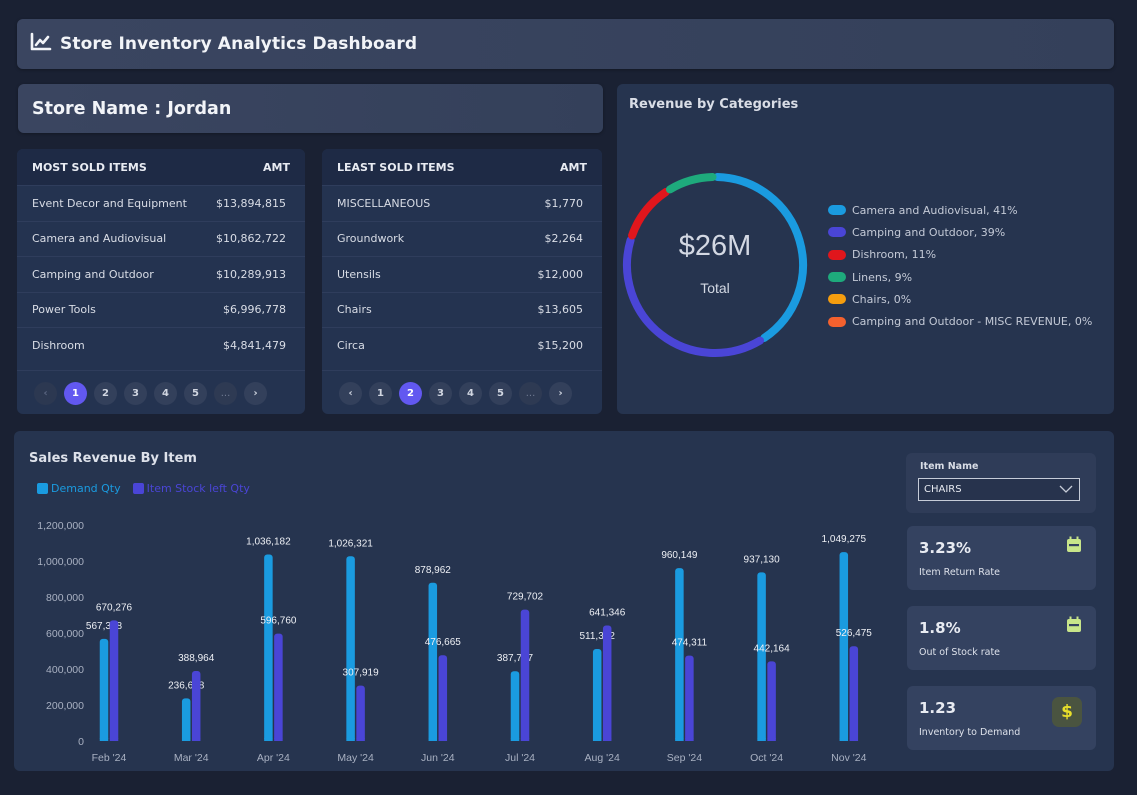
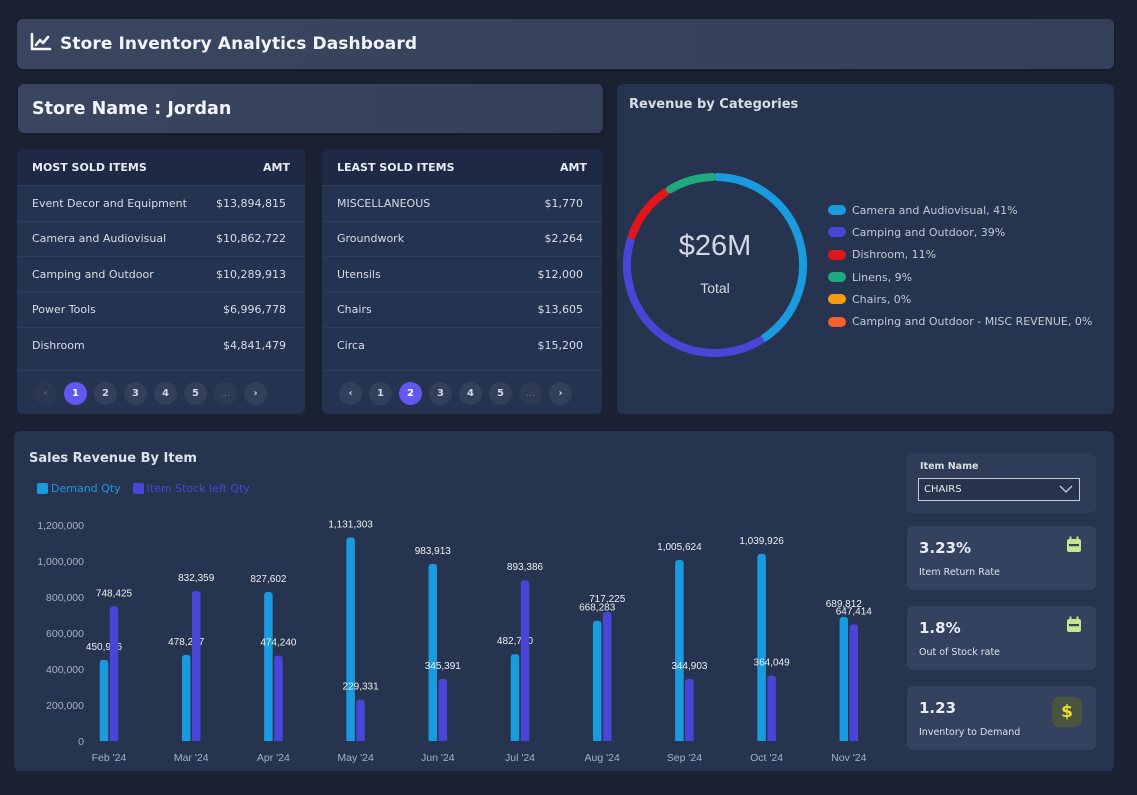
Sales Revenue By Item/Demand Qty/Feb '24: 567,358 -> 450,966
Sales Revenue By Item/Item Stock left Qty/Feb '24: 670,276 -> 748,425
Sales Revenue By Item/Demand Qty/Mar '24: 236,668 -> 478,207
Sales Revenue By Item/Item Stock left Qty/Mar '24: 388,964 -> 832,359
Sales Revenue By Item/Demand Qty/Apr '24: 1,036,182 -> 827,602
Sales Revenue By Item/Item Stock left Qty/Apr '24: 596,760 -> 474,240
Sales Revenue By Item/Demand Qty/May '24: 1,026,321 -> 1,131,303
Sales Revenue By Item/Item Stock left Qty/May '24: 307,919 -> 229,331
Sales Revenue By Item/Demand Qty/Jun '24: 878,962 -> 983,913
Sales Revenue By Item/Item Stock left Qty/Jun '24: 476,665 -> 345,391
Sales Revenue By Item/Demand Qty/Jul '24: 387,797 -> 482,730
Sales Revenue By Item/Item Stock left Qty/Jul '24: 729,702 -> 893,386
Sales Revenue By Item/Demand Qty/Aug '24: 511,342 -> 668,283
Sales Revenue By Item/Item Stock left Qty/Aug '24: 641,346 -> 717,225
Sales Revenue By Item/Demand Qty/Sep '24: 960,149 -> 1,005,624
Sales Revenue By Item/Item Stock left Qty/Sep '24: 474,311 -> 344,903
Sales Revenue By Item/Demand Qty/Oct '24: 937,130 -> 1,039,926
Sales Revenue By Item/Item Stock left Qty/Oct '24: 442,164 -> 364,049
Sales Revenue By Item/Demand Qty/Nov '24: 1,049,275 -> 689,812
Sales Revenue By Item/Item Stock left Qty/Nov '24: 526,475 -> 647,414
